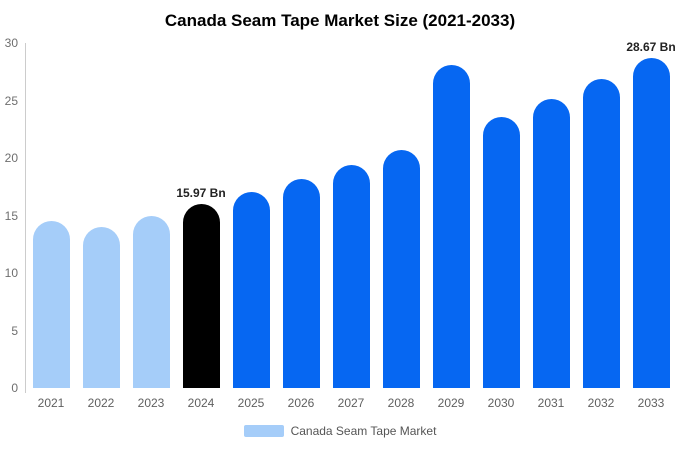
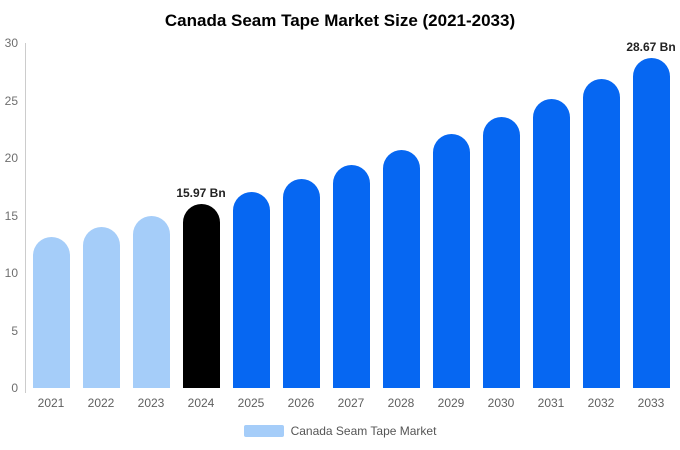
2021: 14.5 -> 13.1
2029: 28.1 -> 22.1
